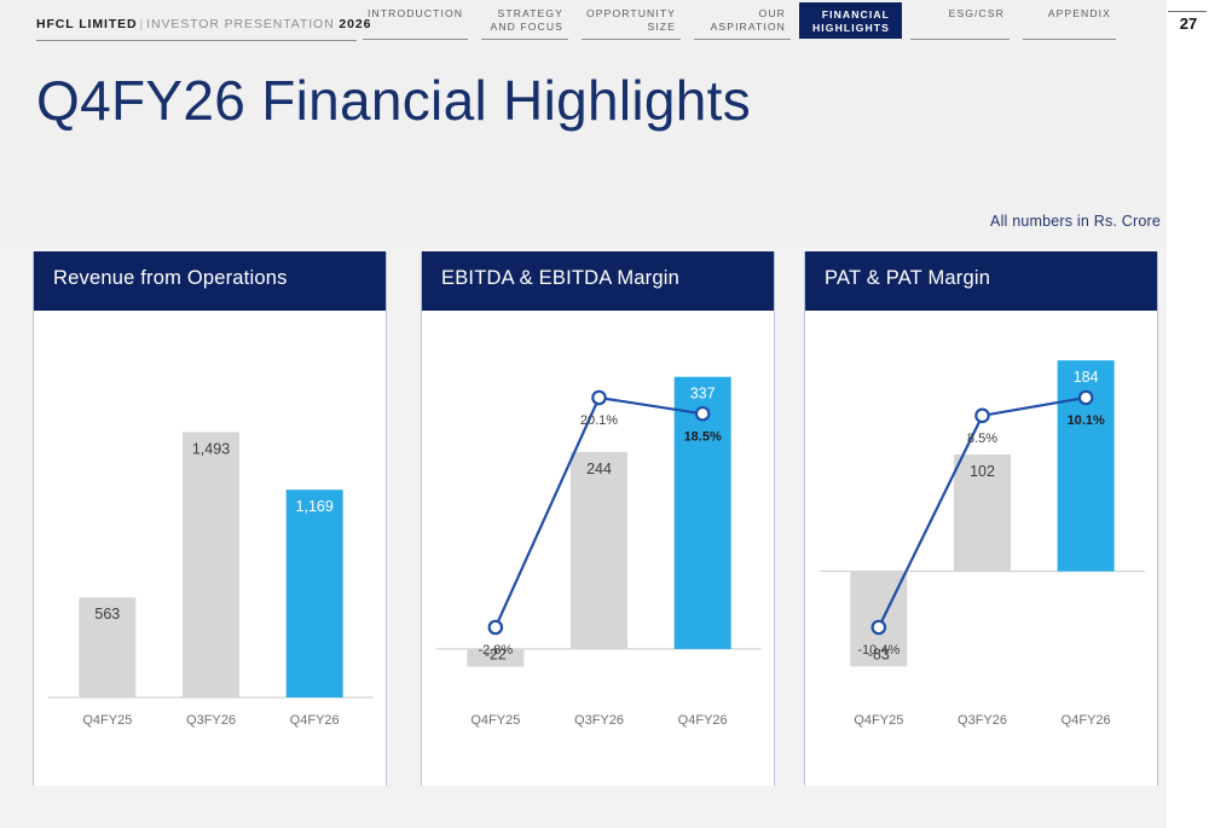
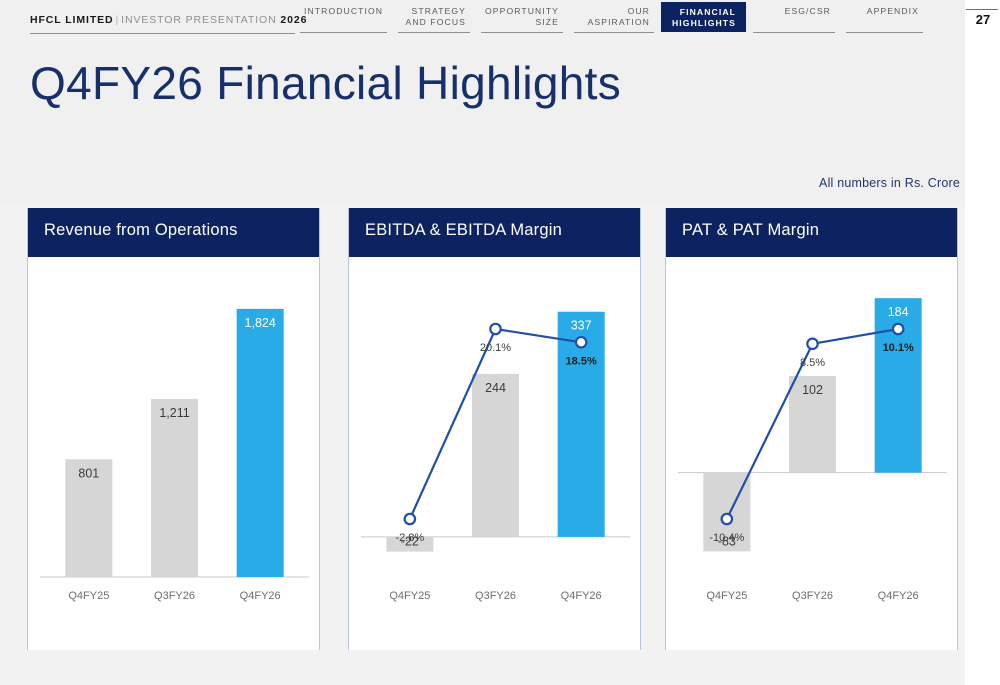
Revenue from Operations/Q4FY25: 563 -> 801
Revenue from Operations/Q3FY26: 1,493 -> 1,211
Revenue from Operations/Q4FY26: 1,169 -> 1,824
